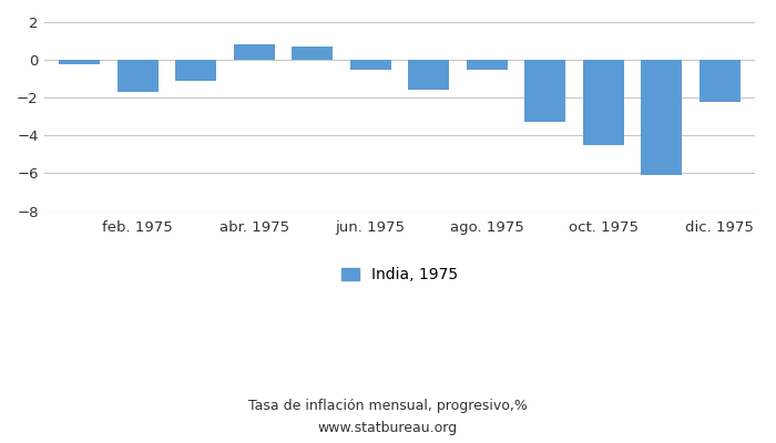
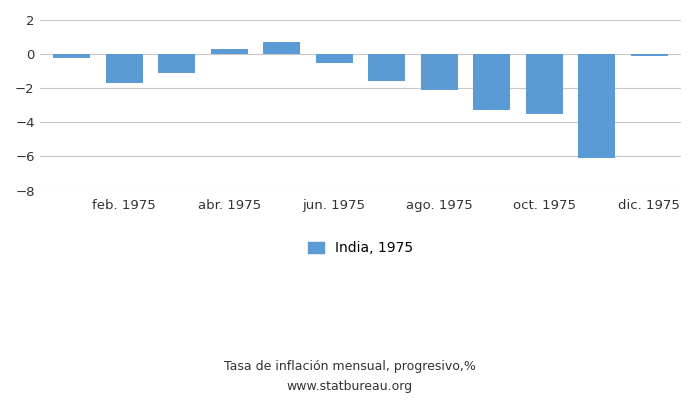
abr. 1975: 0.8 -> 0.3
ago. 1975: -0.5 -> -2.1
oct. 1975: -4.5 -> -3.5
dic. 1975: -2.2 -> -0.1
